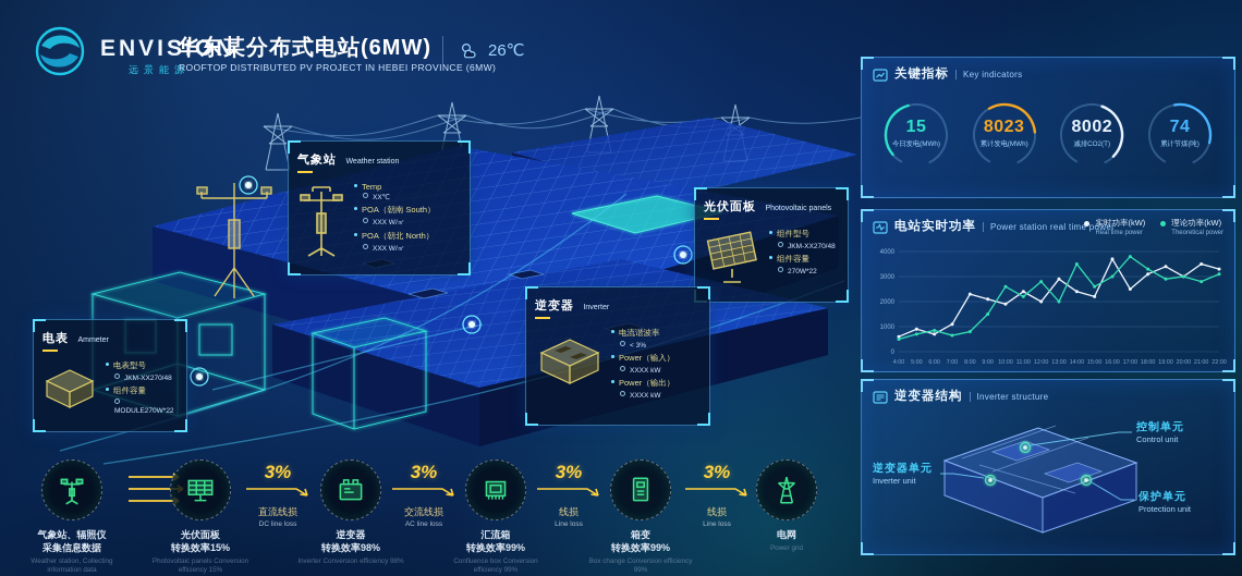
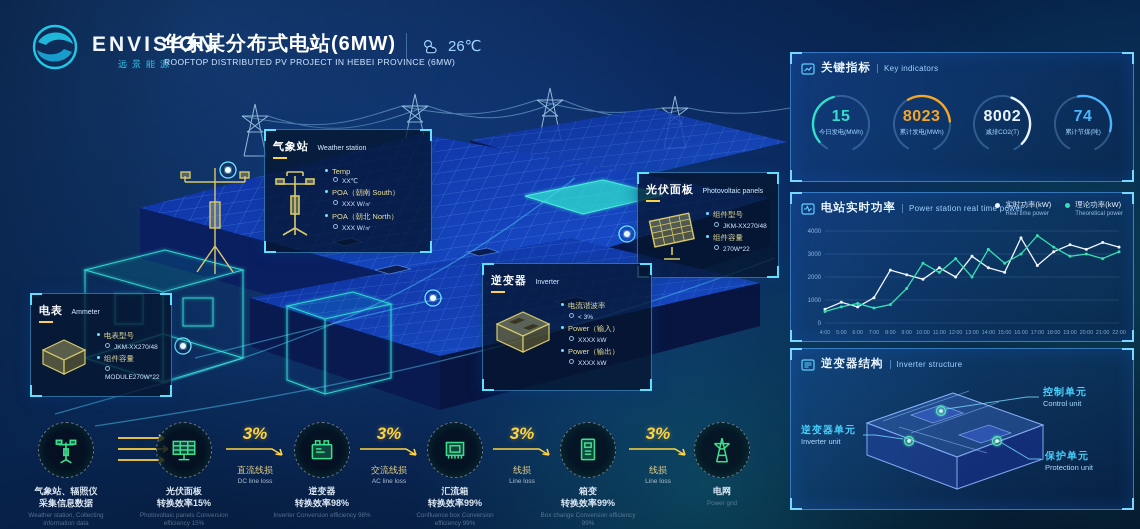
理论功率(kW)/14:00: 3500 -> 3200
实时功率(kW)/20:00: 3000 -> 3200
